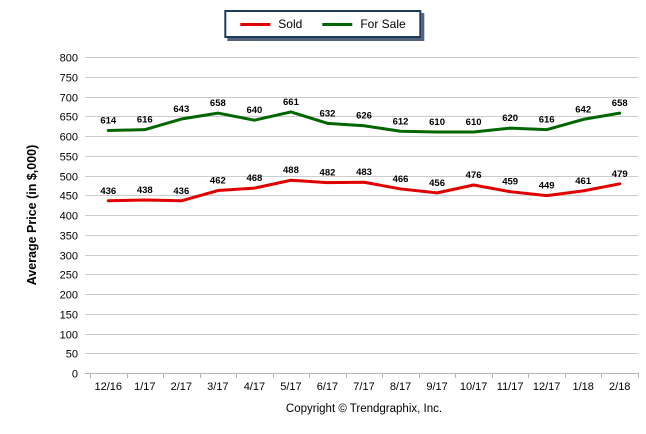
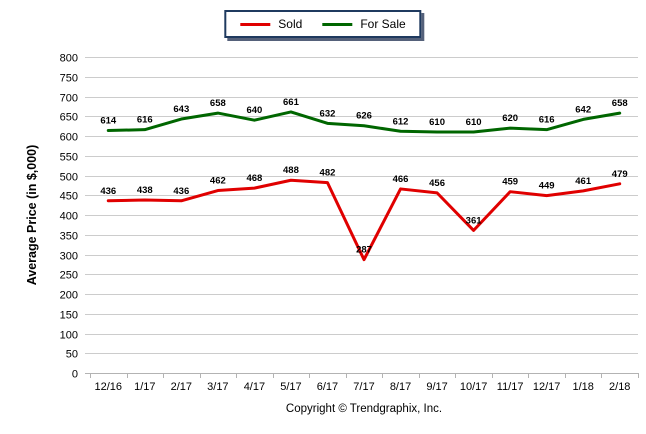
Sold/7/17: 483 -> 287
Sold/10/17: 476 -> 361
